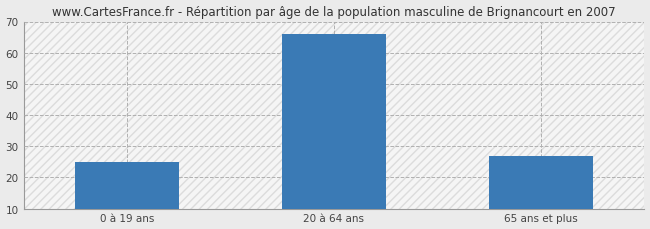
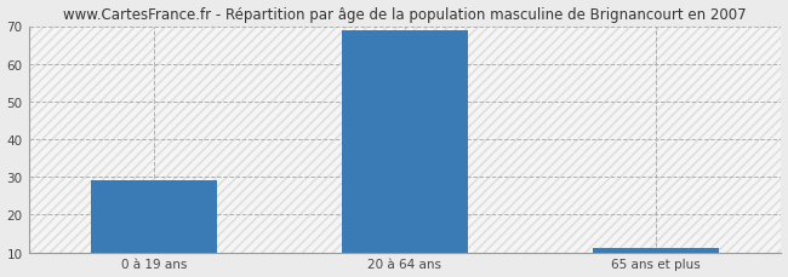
0 à 19 ans: 25 -> 29
20 à 64 ans: 66 -> 69
65 ans et plus: 27 -> 11
